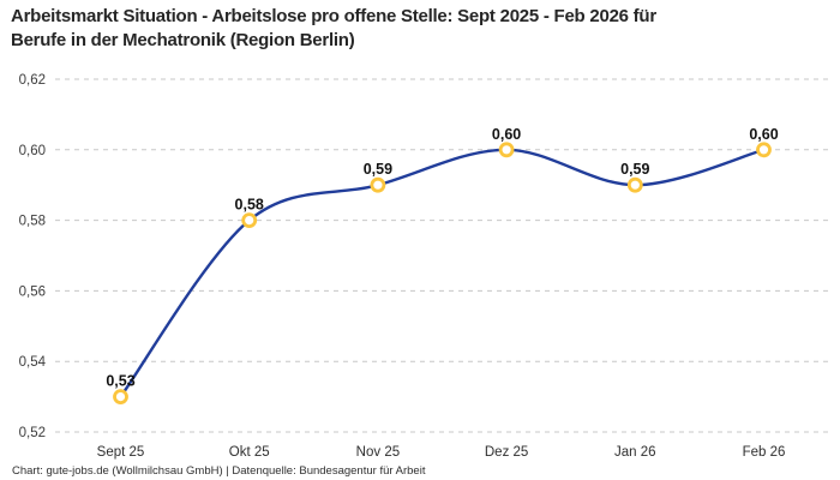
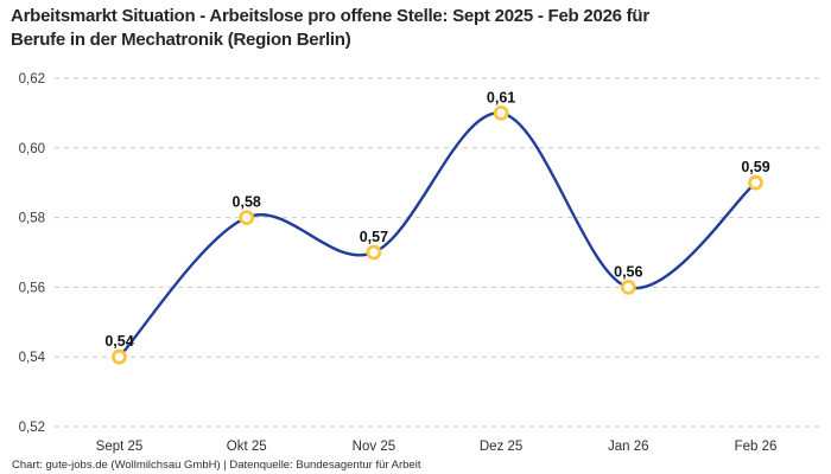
Sept 25: 0,53 -> 0,54
Nov 25: 0,59 -> 0,57
Dez 25: 0,60 -> 0,61
Jan 26: 0,59 -> 0,56
Feb 26: 0,60 -> 0,59
